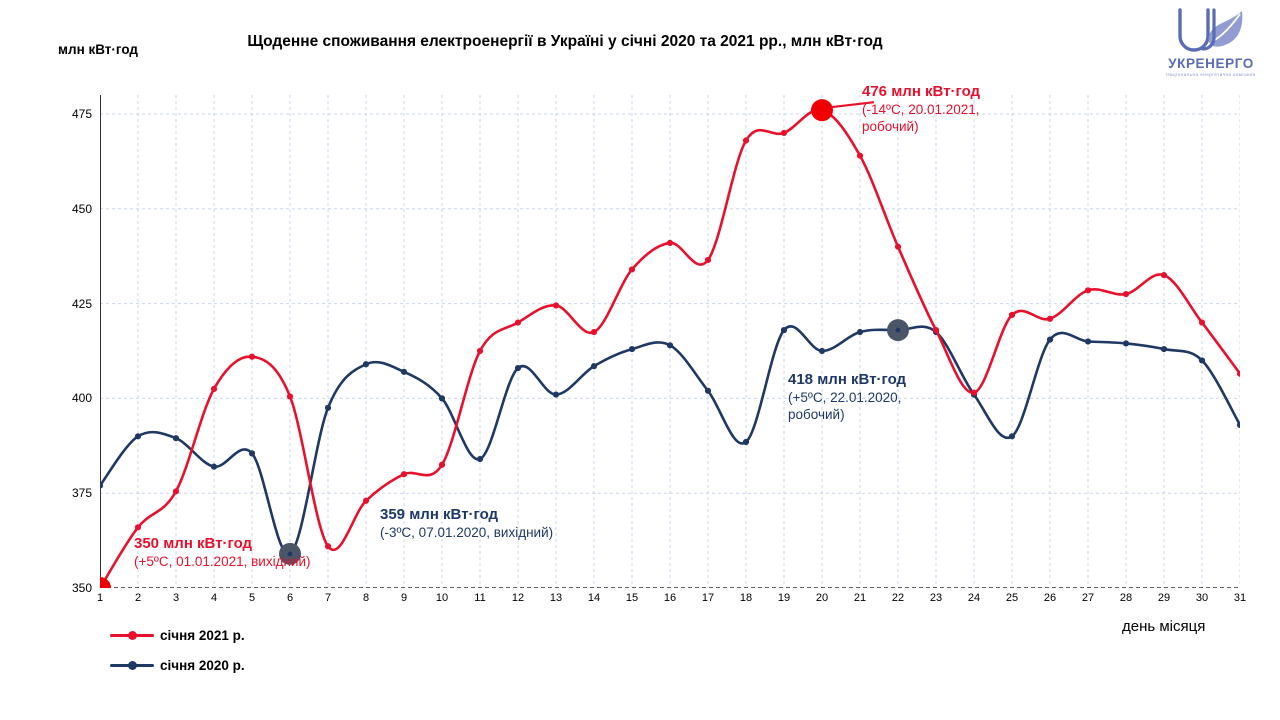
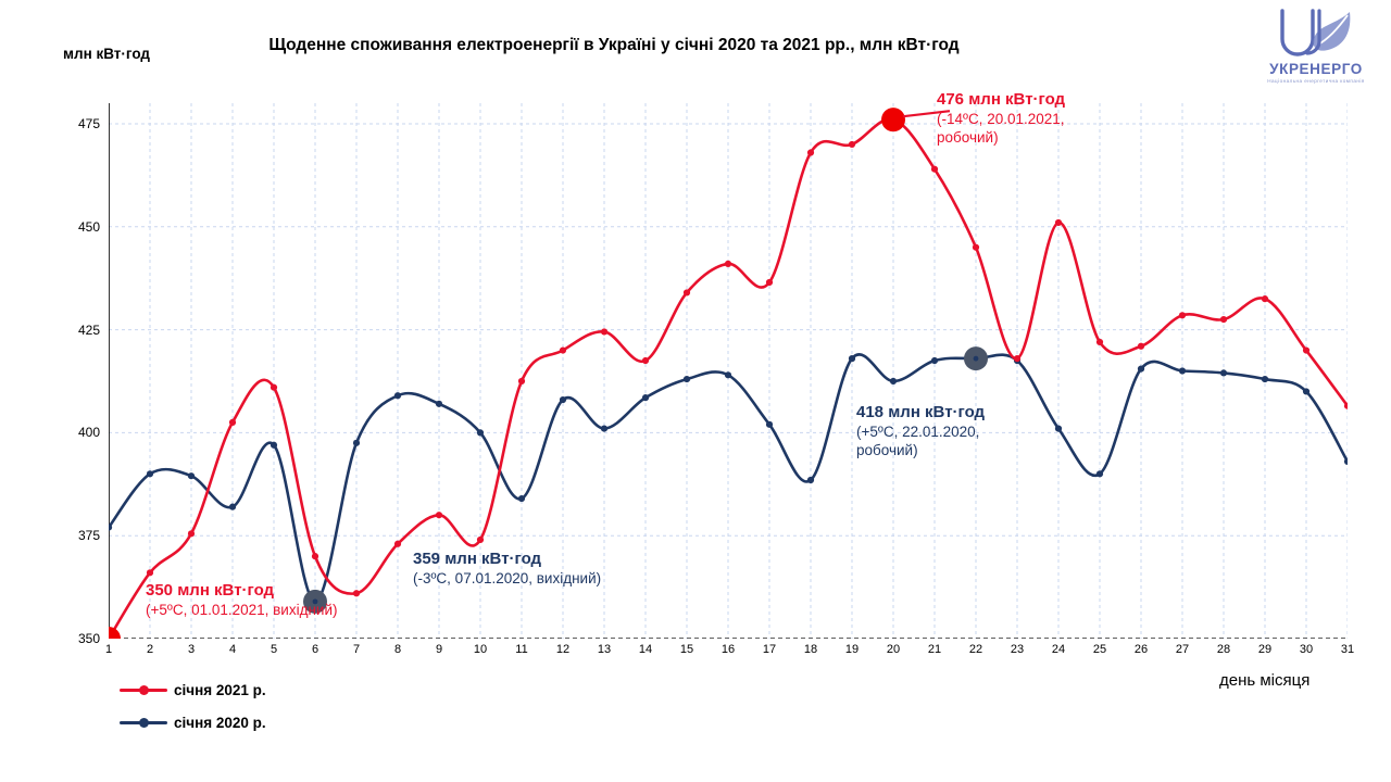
січня 2020 р./5: 386 -> 397
січня 2021 р./6: 400 -> 370
січня 2021 р./10: 382 -> 374
січня 2021 р./22: 440 -> 445
січня 2021 р./24: 402 -> 451
